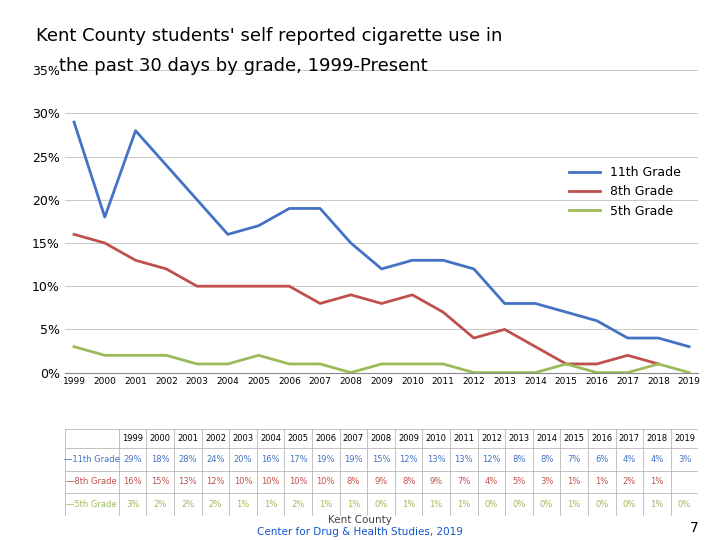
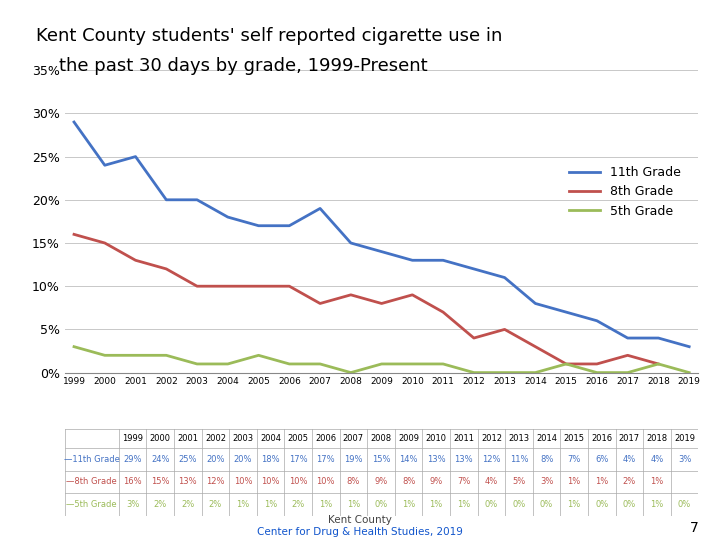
11th Grade/2000: 18% -> 24%
11th Grade/2001: 28% -> 25%
11th Grade/2002: 24% -> 20%
11th Grade/2004: 16% -> 18%
11th Grade/2006: 19% -> 17%
11th Grade/2009: 12% -> 14%
11th Grade/2013: 8% -> 11%
